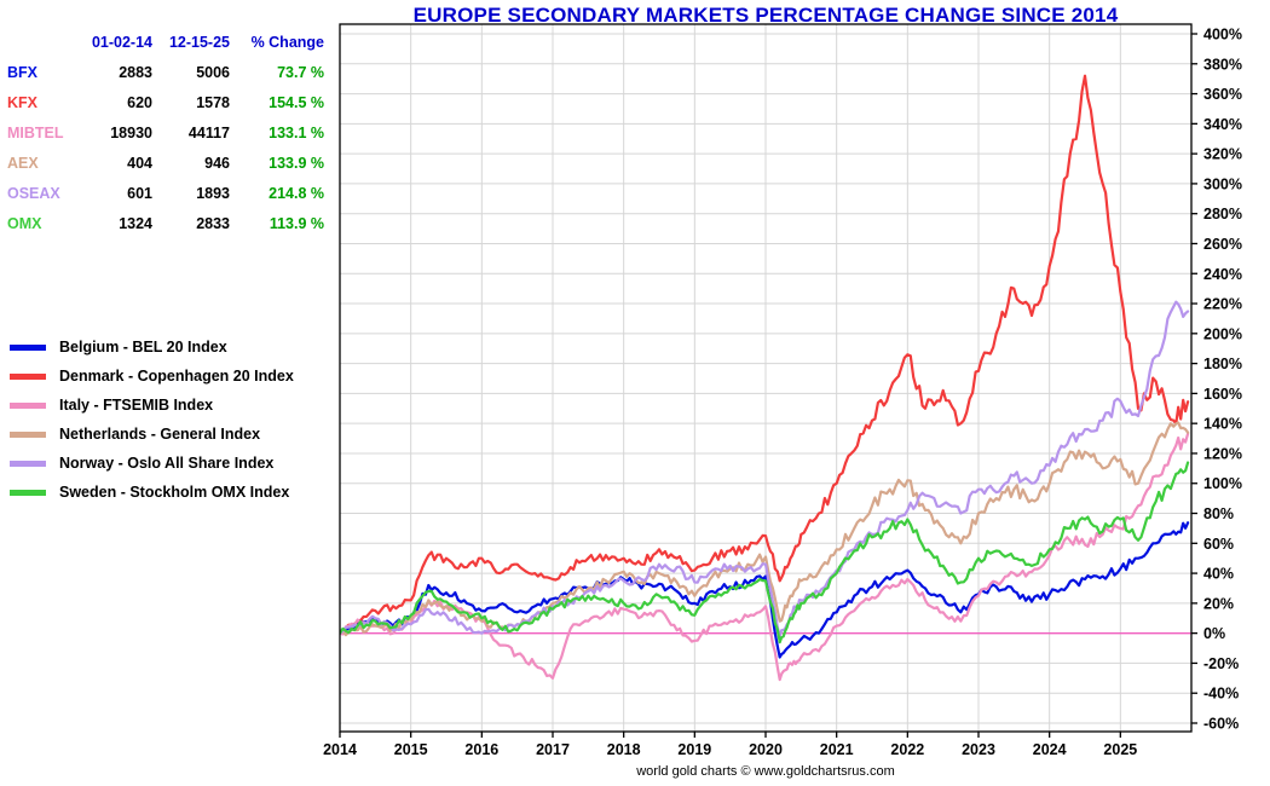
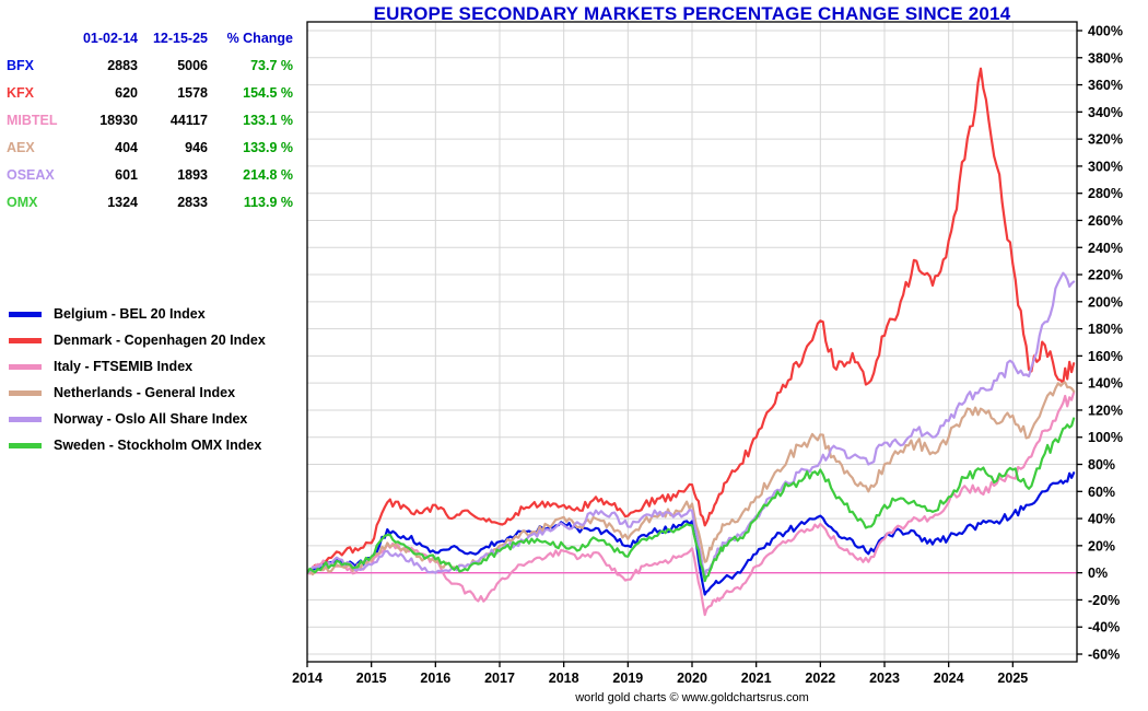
Italy - FTSEMIB Index/2017: -30% -> -6%
